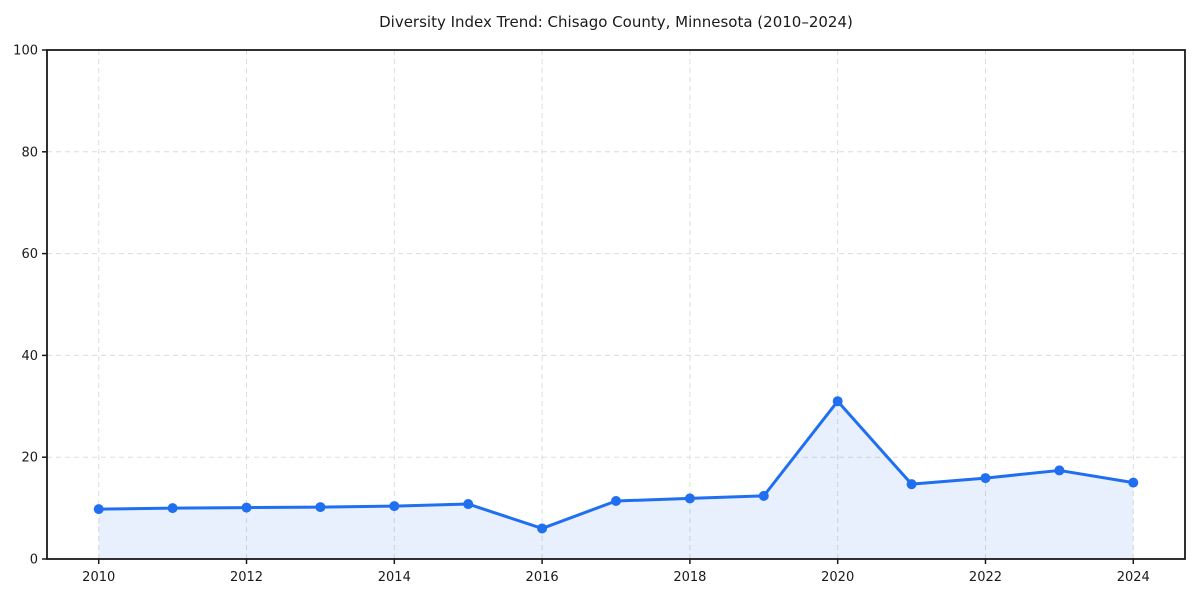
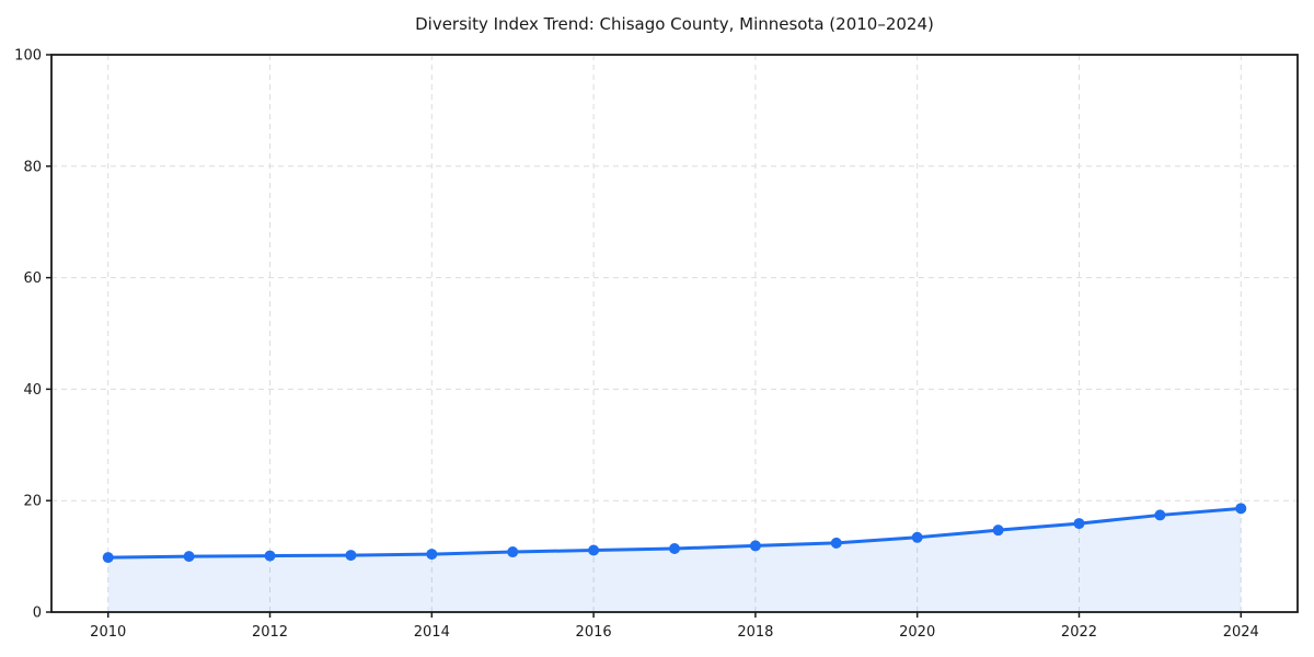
2016: 6 -> 11
2020: 31 -> 13
2024: 15 -> 19
